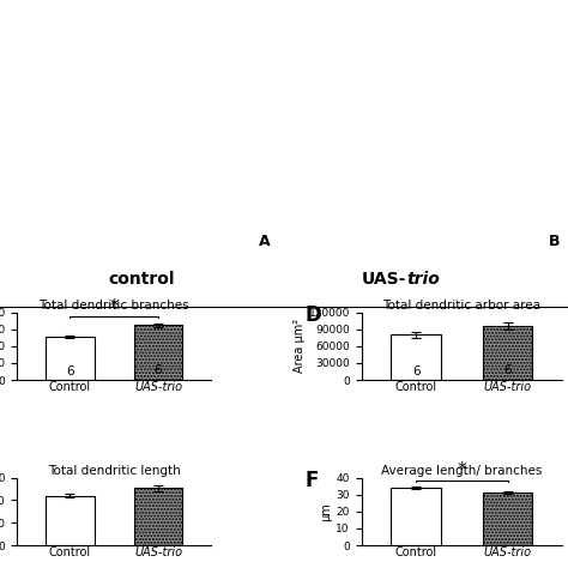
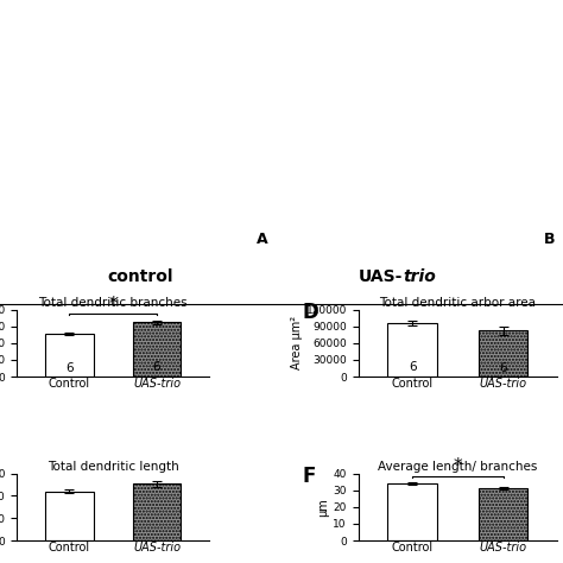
Total dendritic arbor area/Control: 80000 -> 95000
Total dendritic arbor area/UAS-trio: 95000 -> 82000
